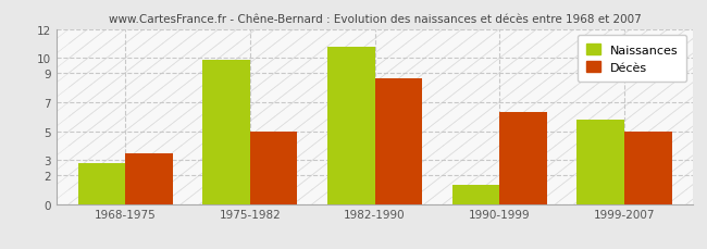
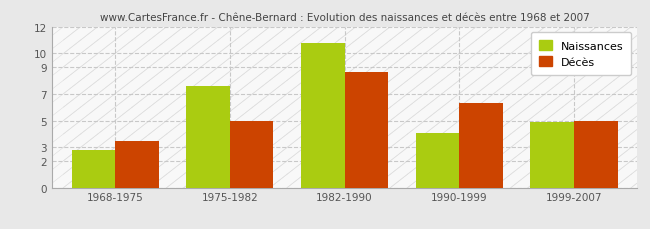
Naissances/1975-1982: 9.9 -> 7.6
Naissances/1990-1999: 1.3 -> 4.1
Naissances/1999-2007: 5.8 -> 4.9
